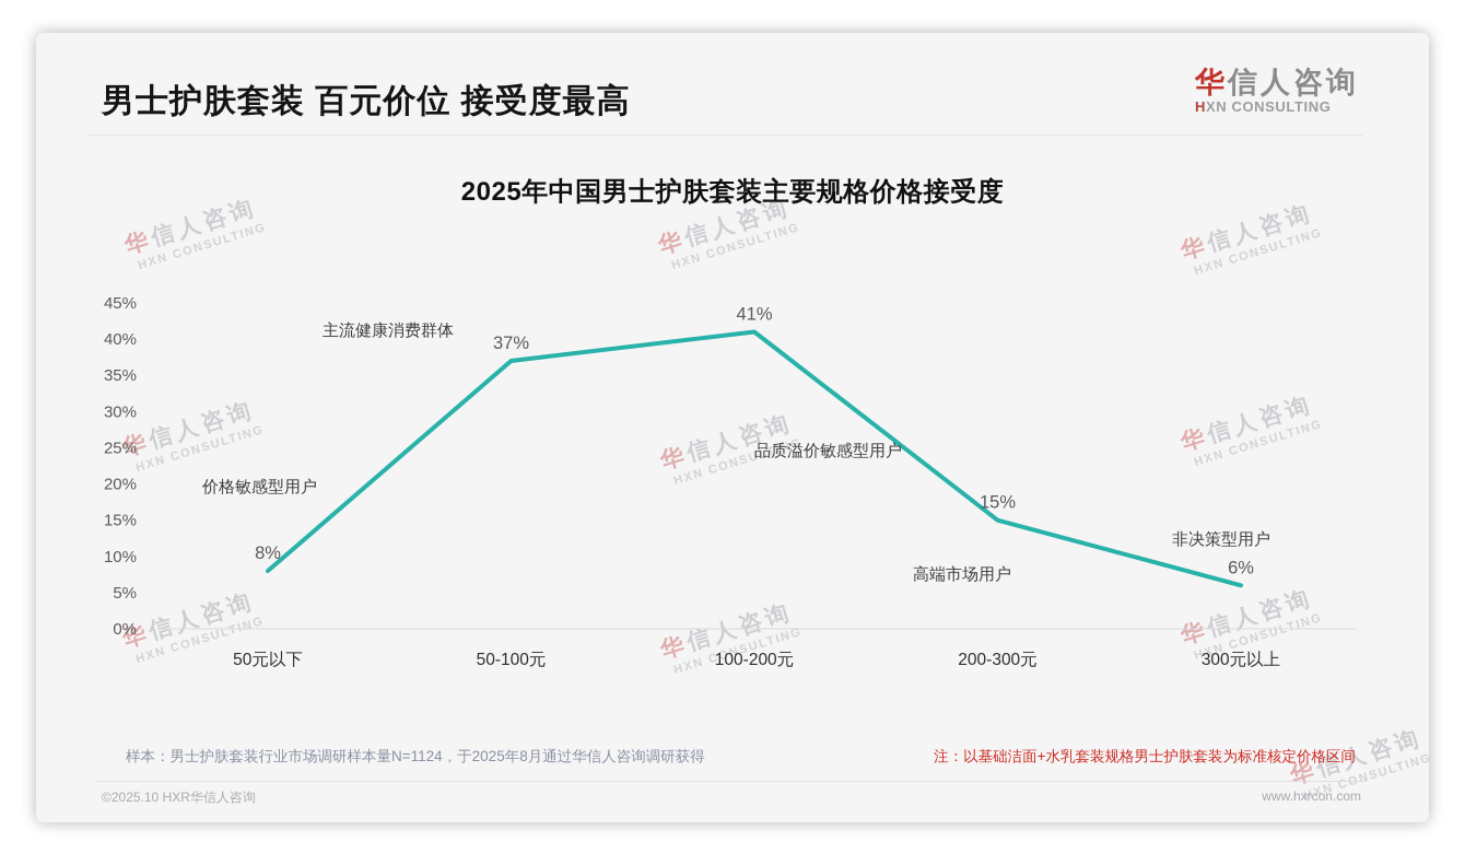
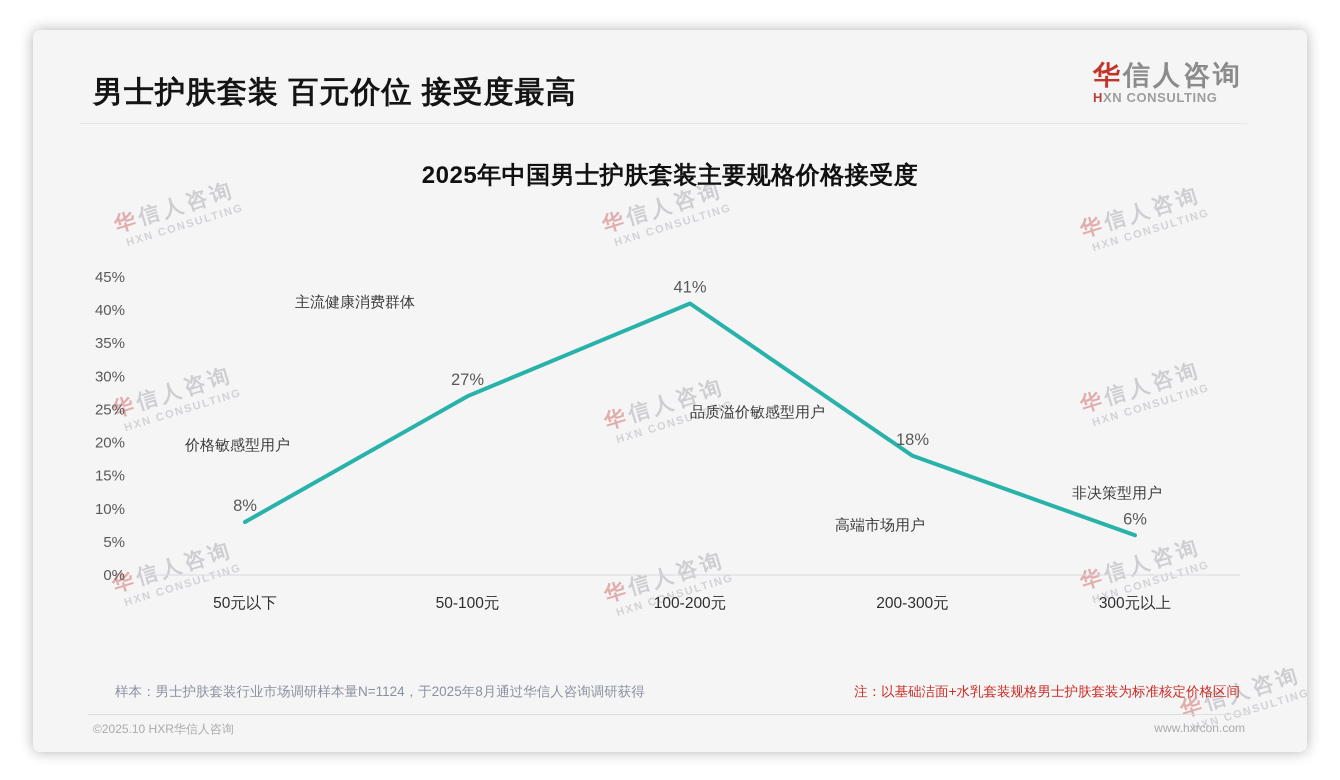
50-100元: 37% -> 27%
200-300元: 15% -> 18%
